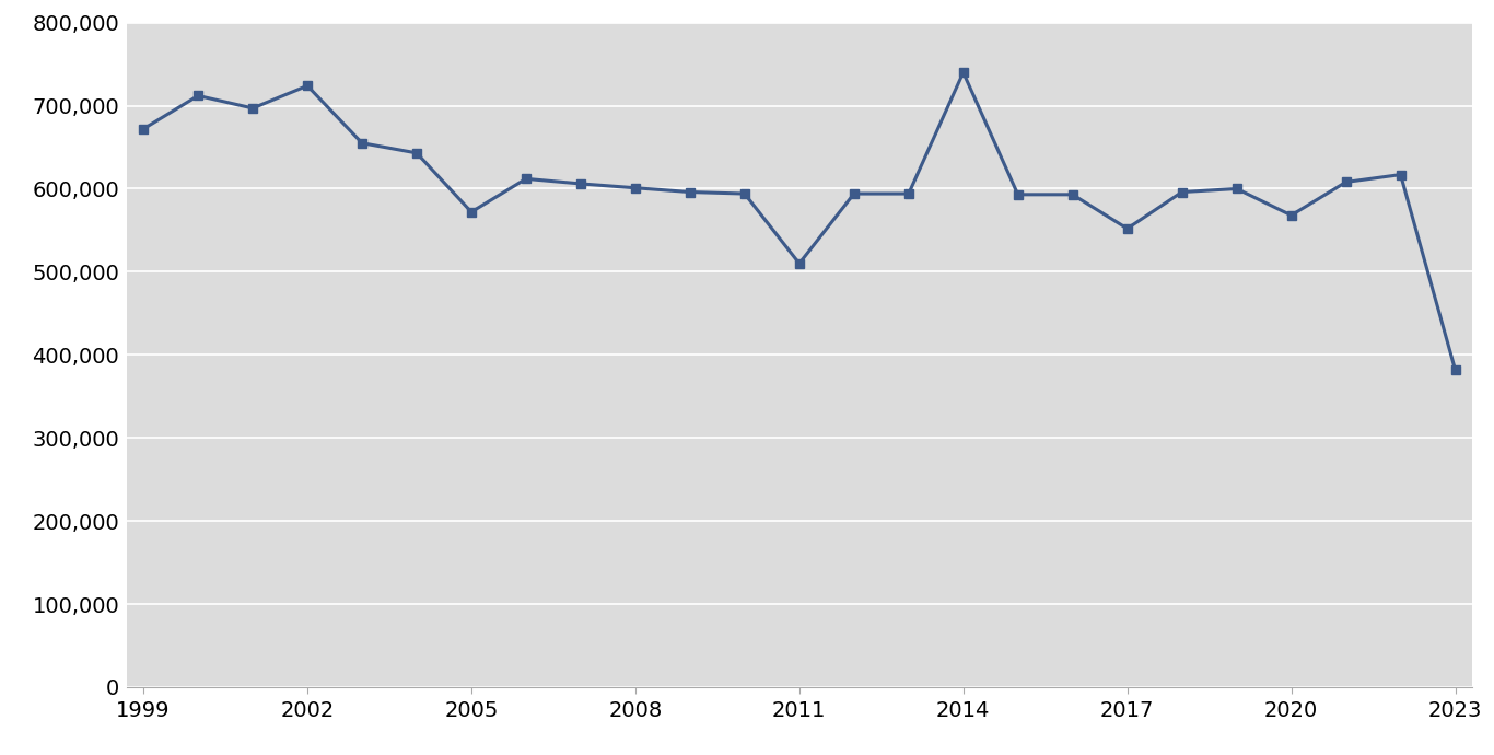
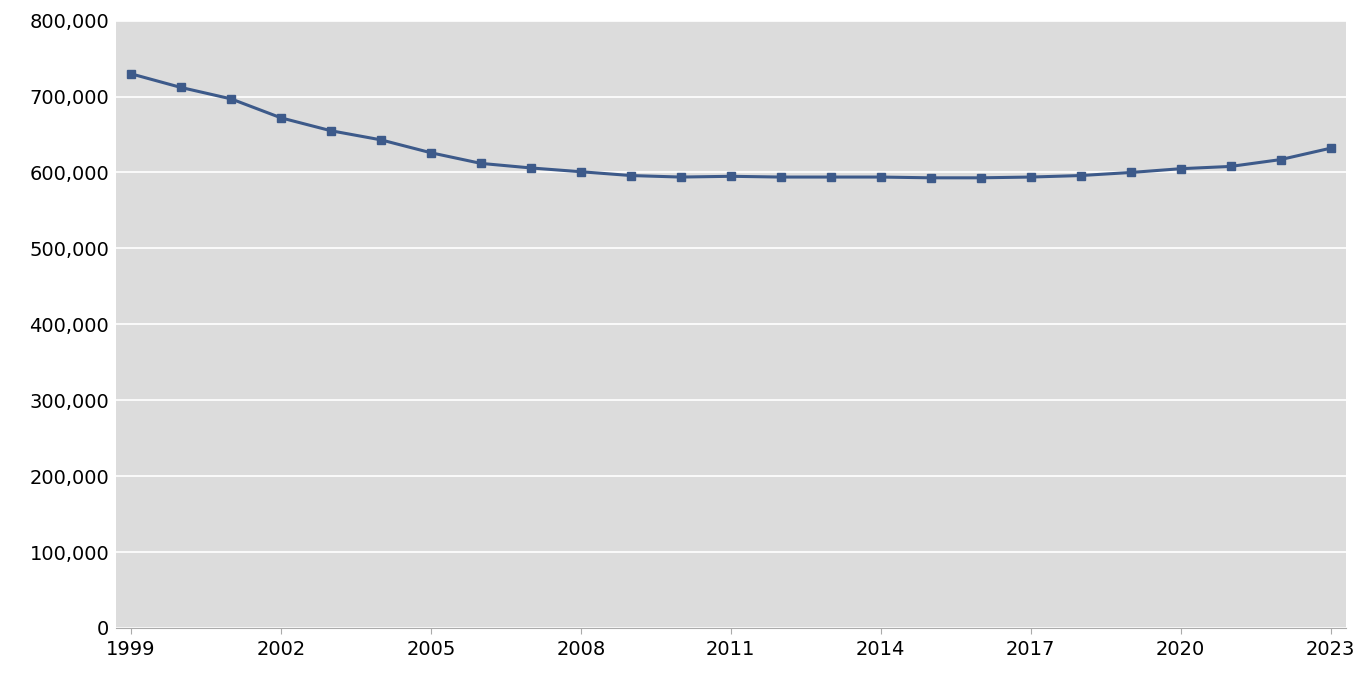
1999: 672,000 -> 730,000
2002: 724,000 -> 672,000
2005: 572,000 -> 626,000
2011: 510,000 -> 595,000
2014: 740,000 -> 594,000
2017: 552,000 -> 594,000
2020: 568,000 -> 605,000
2023: 382,000 -> 632,000
